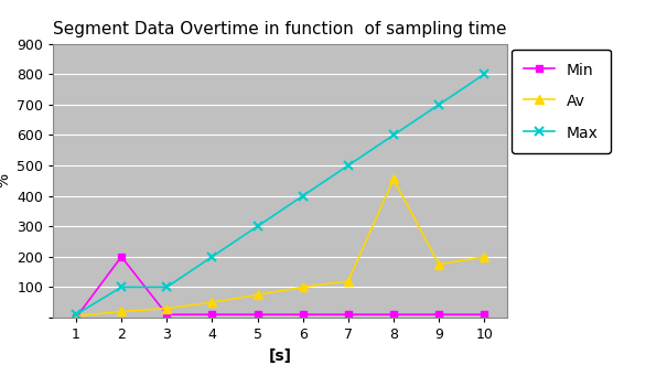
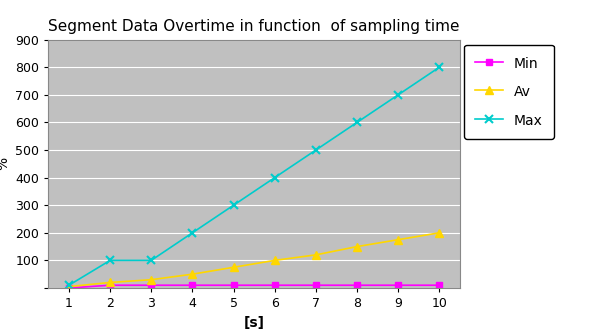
Min/2: 200 -> 10
Av/8: 455 -> 150
